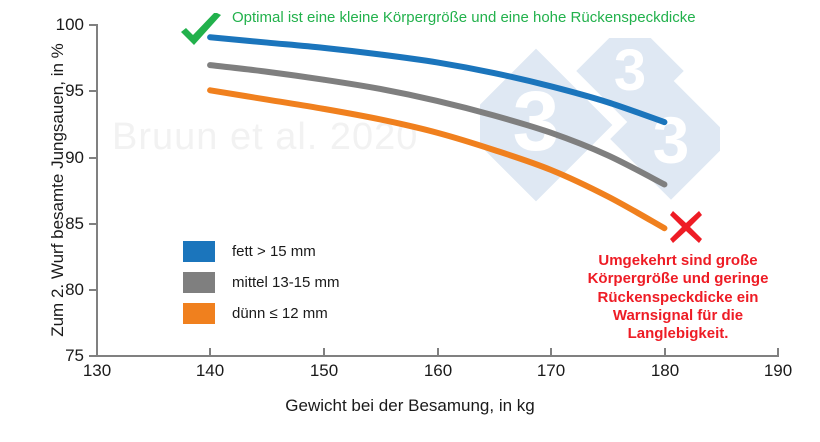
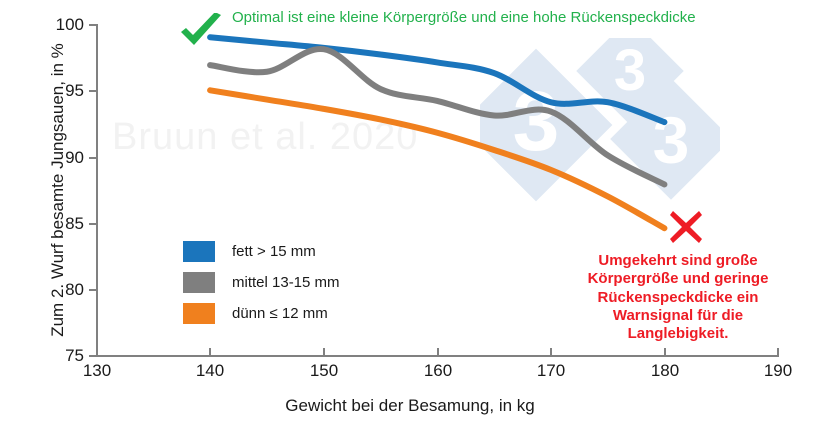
mittel 13-15 mm/150: 95.8 -> 98.1
fett > 15 mm/170: 95.3 -> 94.1
mittel 13-15 mm/170: 91.8 -> 93.4
